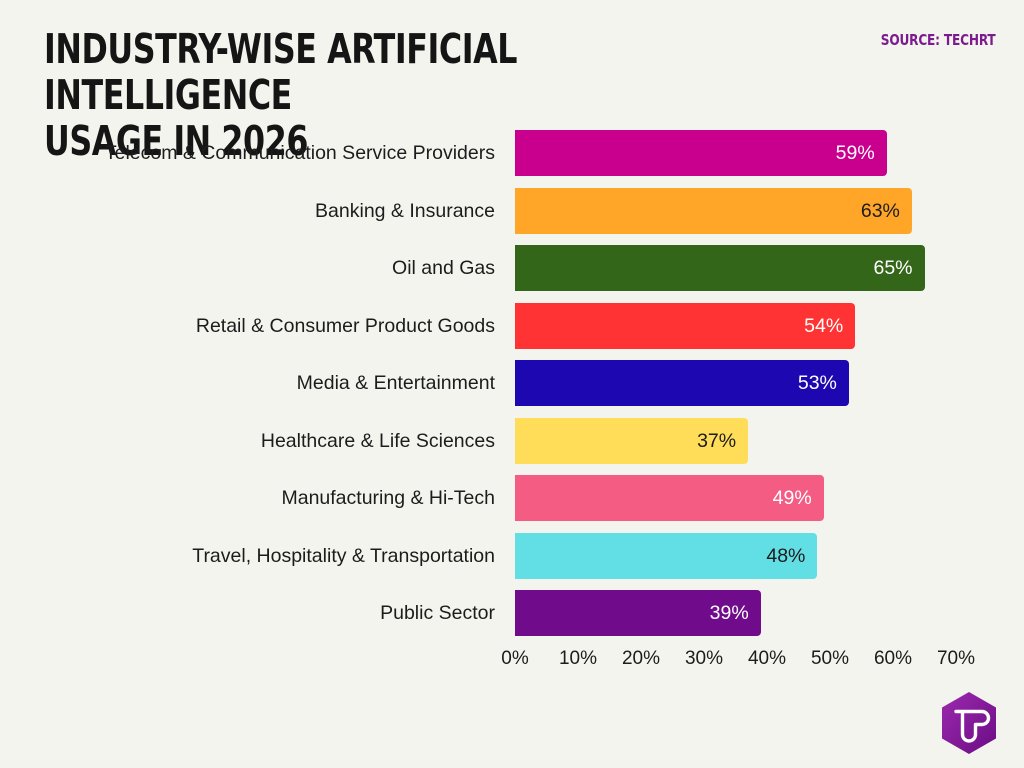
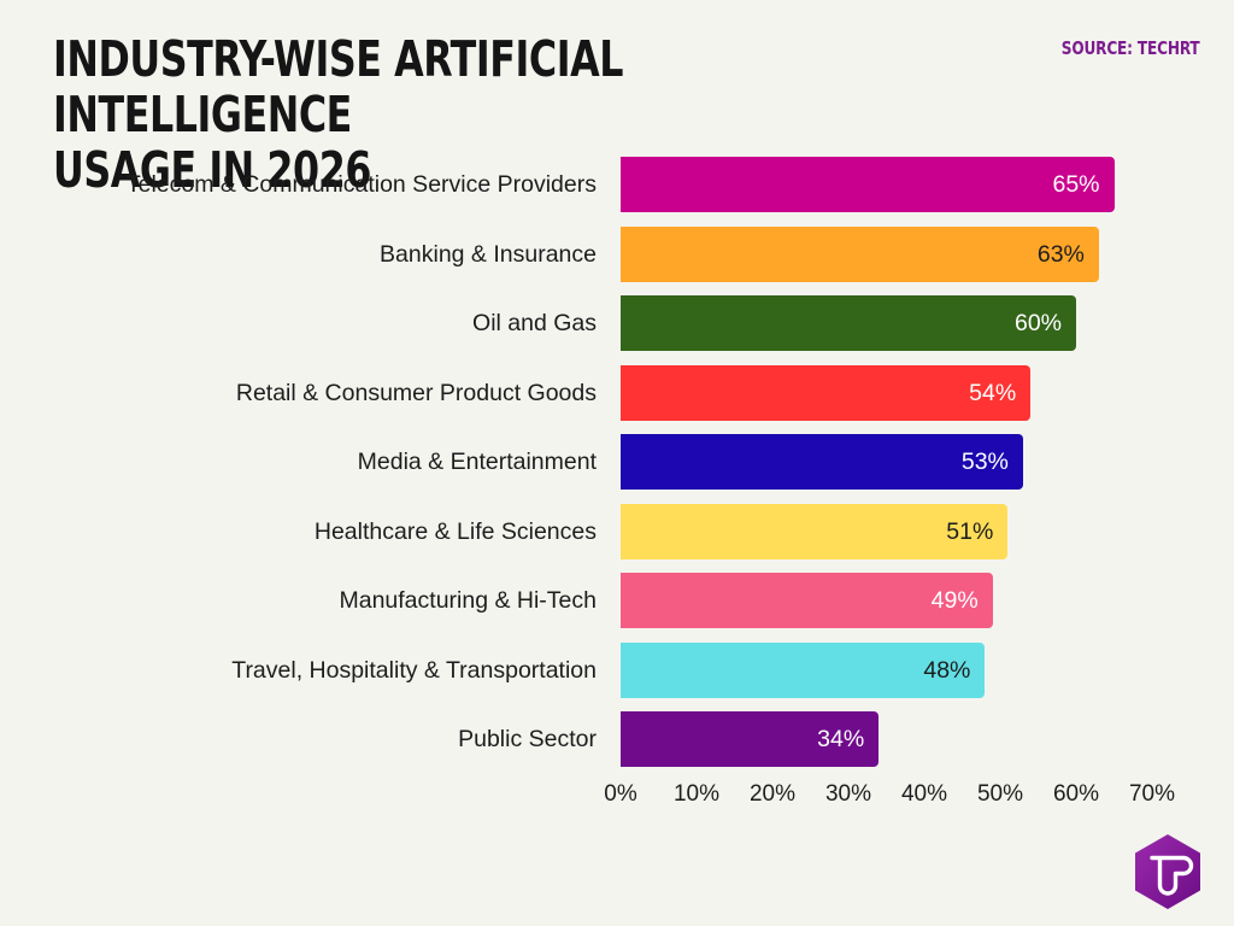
Telecom & Communication Service Providers: 59% -> 65%
Oil and Gas: 65% -> 60%
Healthcare & Life Sciences: 37% -> 51%
Public Sector: 39% -> 34%
